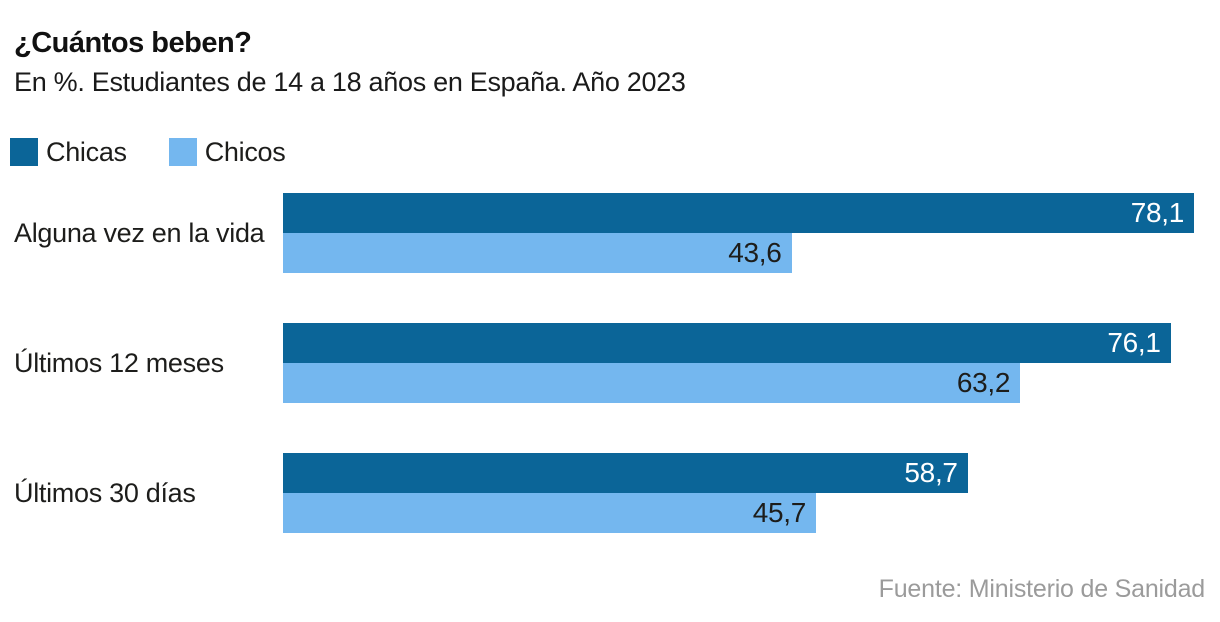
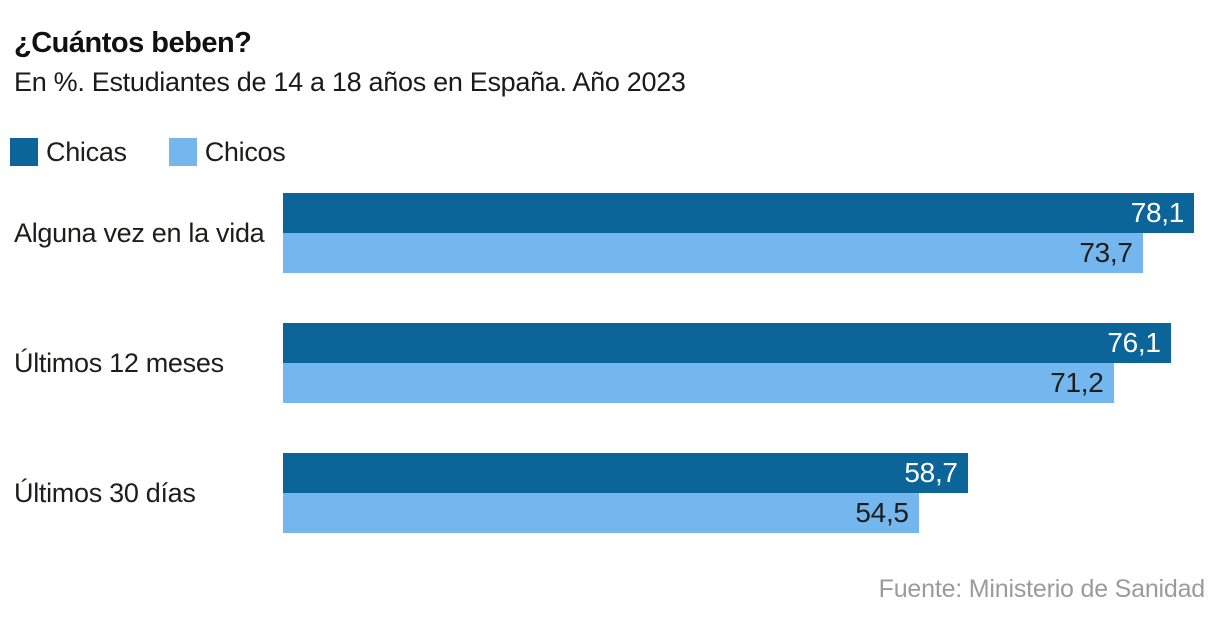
Chicos/Alguna vez en la vida: 43,6 -> 73,7
Chicos/Últimos 12 meses: 63,2 -> 71,2
Chicos/Últimos 30 días: 45,7 -> 54,5
